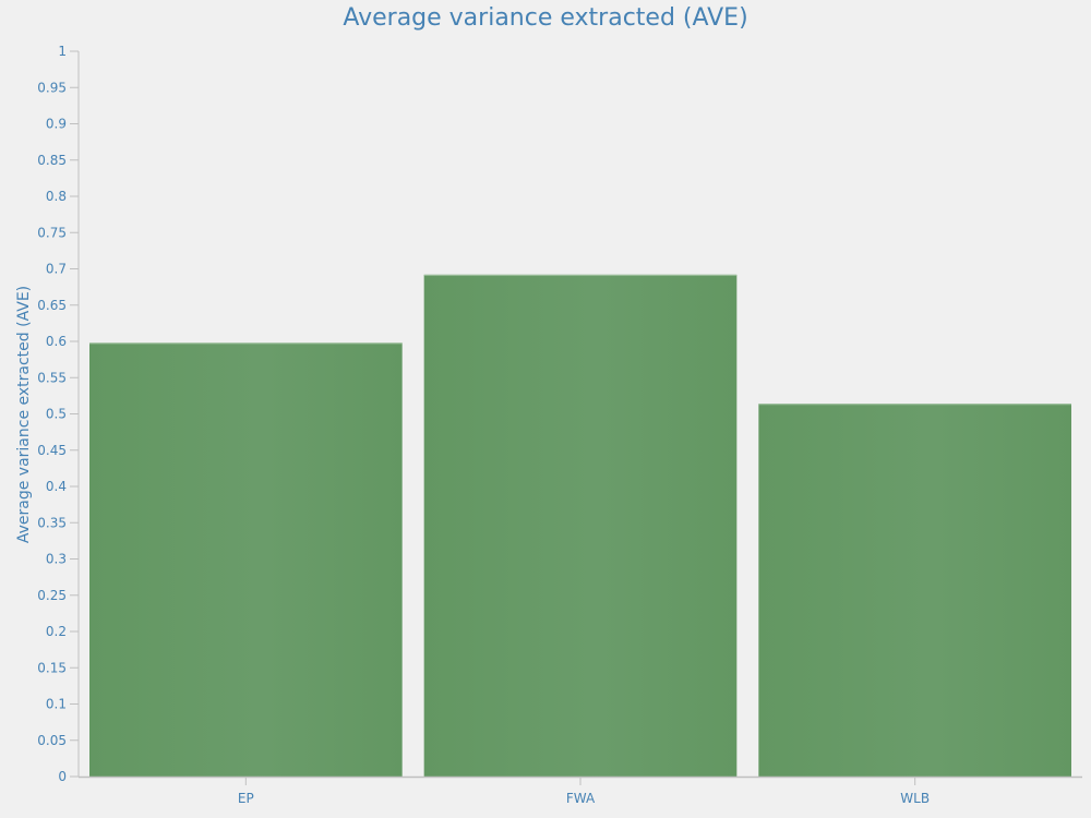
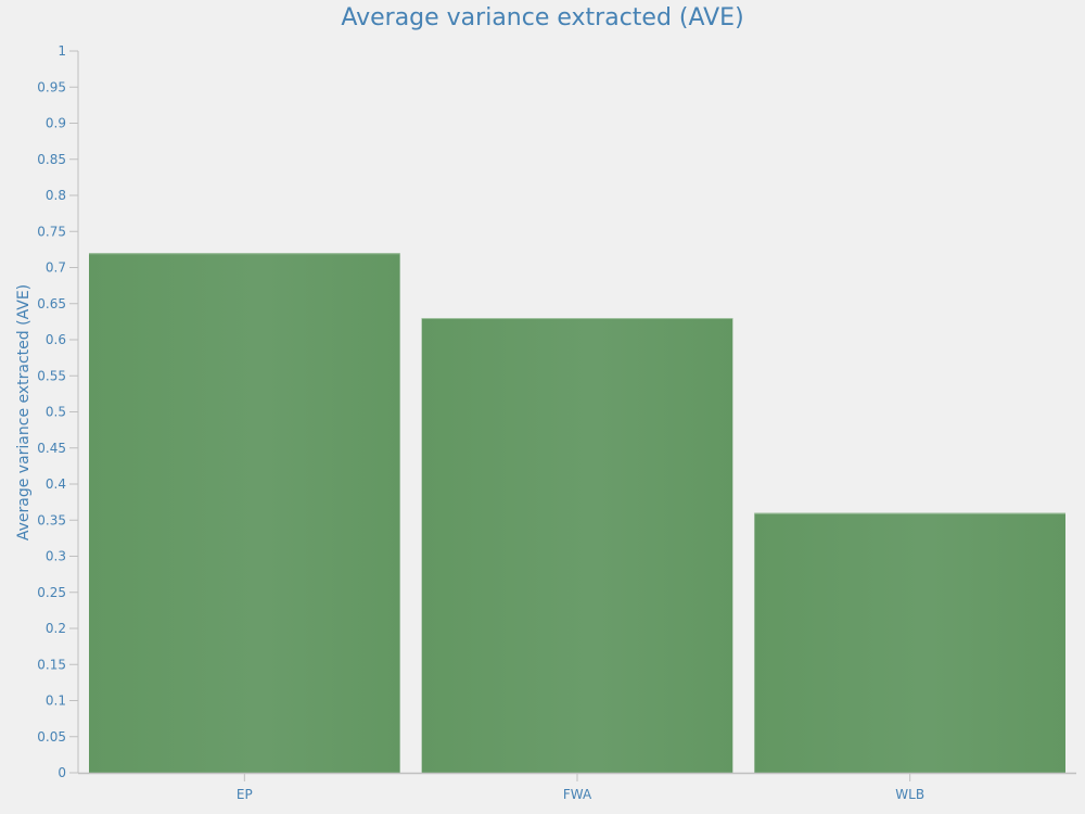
EP: 0.60 -> 0.72
FWA: 0.69 -> 0.63
WLB: 0.51 -> 0.36
